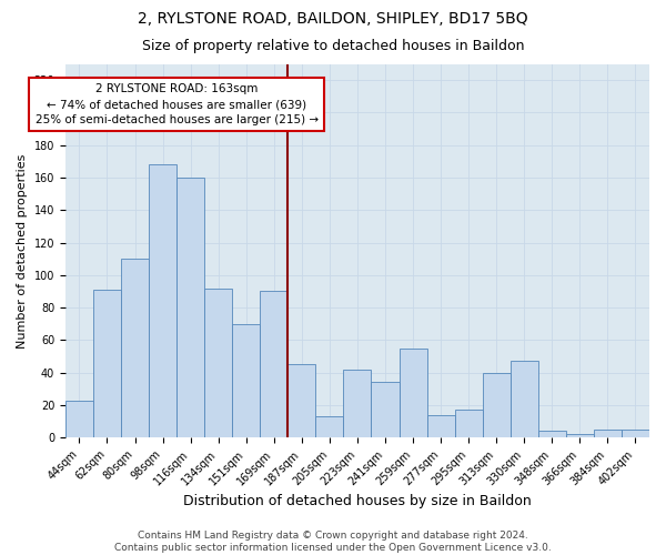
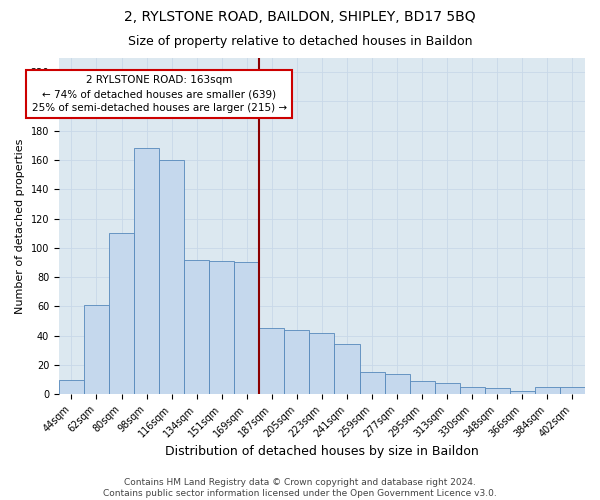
44sqm: 23 -> 10
62sqm: 91 -> 61
151sqm: 70 -> 91
205sqm: 13 -> 44
259sqm: 55 -> 15
295sqm: 17 -> 9
313sqm: 40 -> 8
330sqm: 47 -> 5
